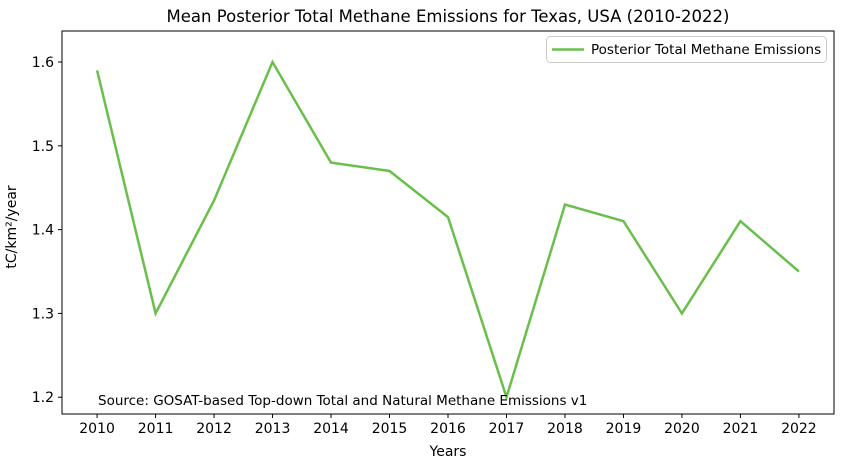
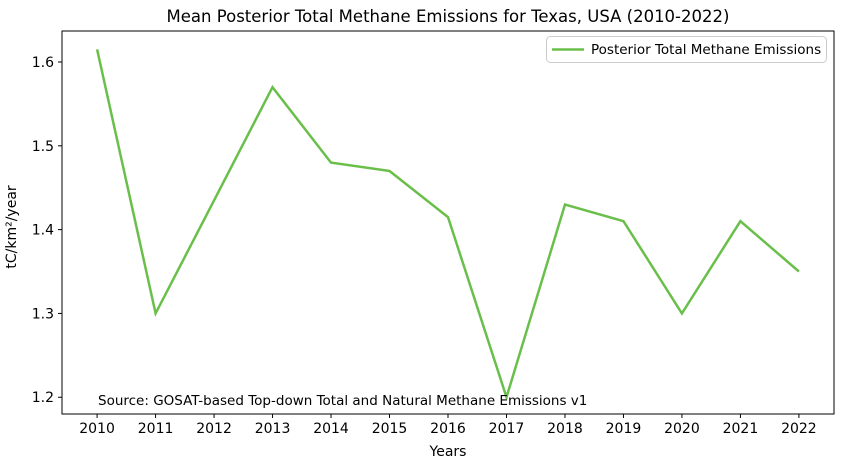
2010: 1.59 -> 1.61
2013: 1.60 -> 1.57
